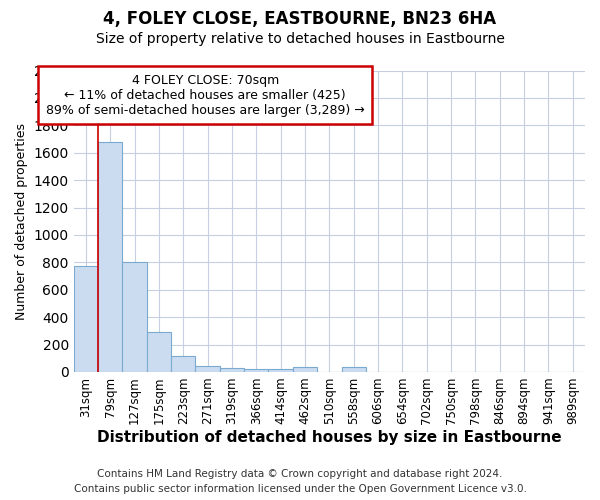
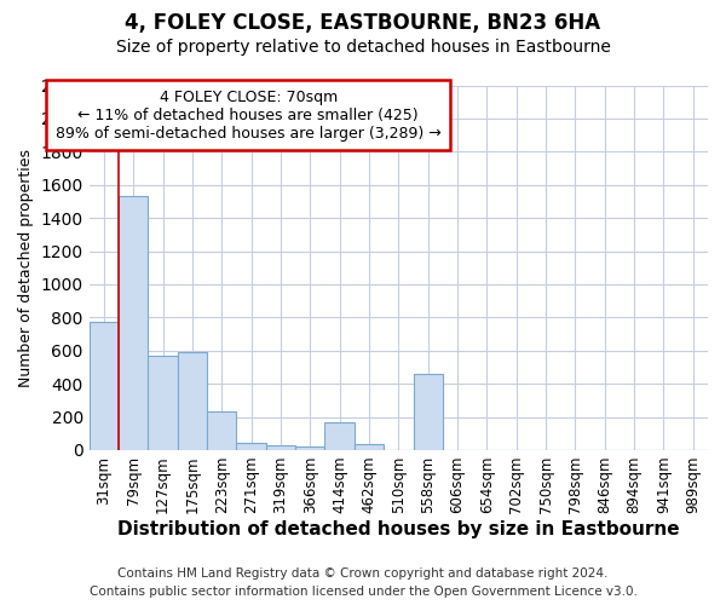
79sqm: 1680 -> 1530
127sqm: 800 -> 570
175sqm: 300 -> 590
223sqm: 120 -> 230
414sqm: 20 -> 170
558sqm: 40 -> 460
